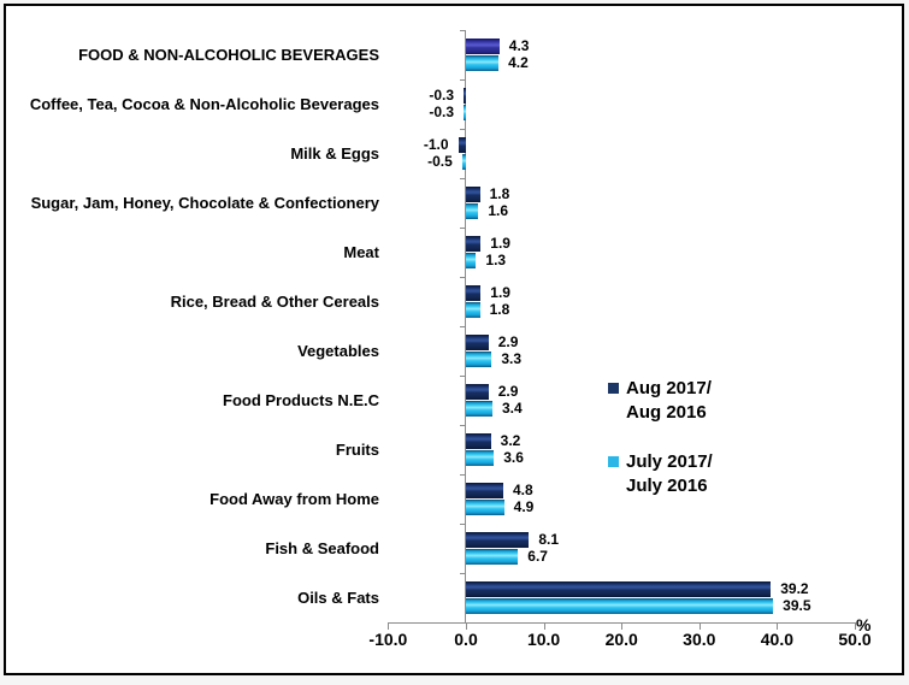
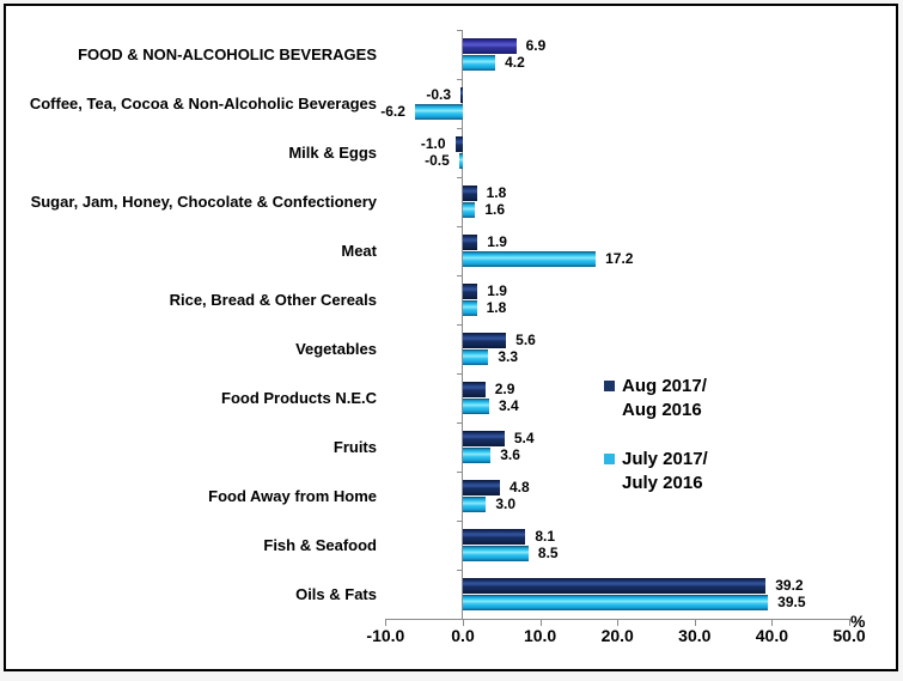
Aug 2017/ Aug 2016/FOOD & NON-ALCOHOLIC BEVERAGES: 4.3 -> 6.9
July 2017/ July 2016/Coffee, Tea, Cocoa & Non-Alcoholic Beverages: -0.3 -> -6.2
July 2017/ July 2016/Meat: 1.3 -> 17.2
Aug 2017/ Aug 2016/Vegetables: 2.9 -> 5.6
Aug 2017/ Aug 2016/Fruits: 3.2 -> 5.4
July 2017/ July 2016/Food Away from Home: 4.9 -> 3.0
July 2017/ July 2016/Fish & Seafood: 6.7 -> 8.5
